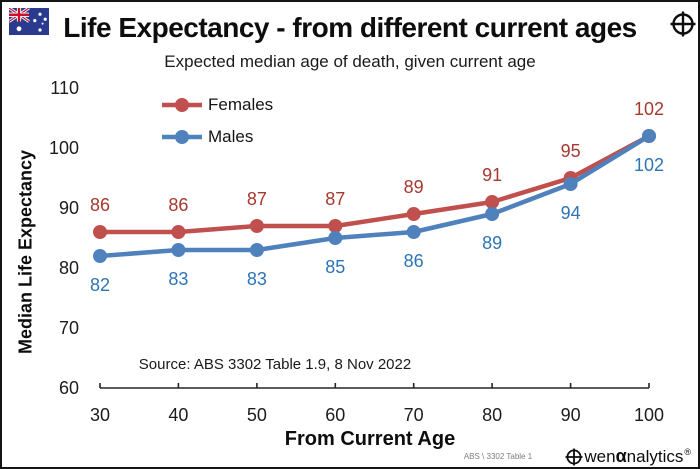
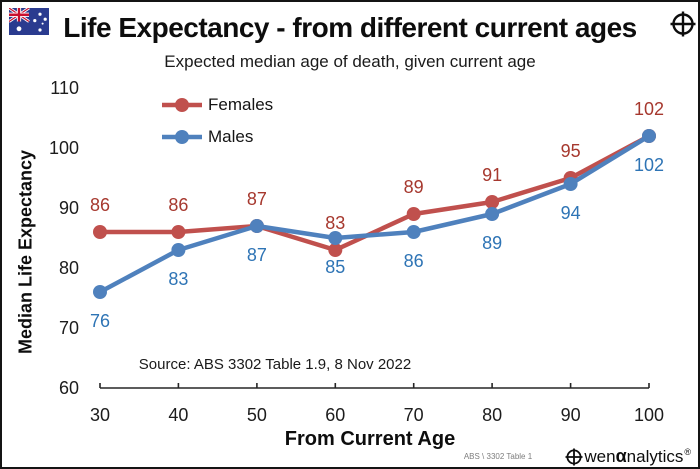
Males/30: 82 -> 76
Males/50: 83 -> 87
Females/60: 87 -> 83
